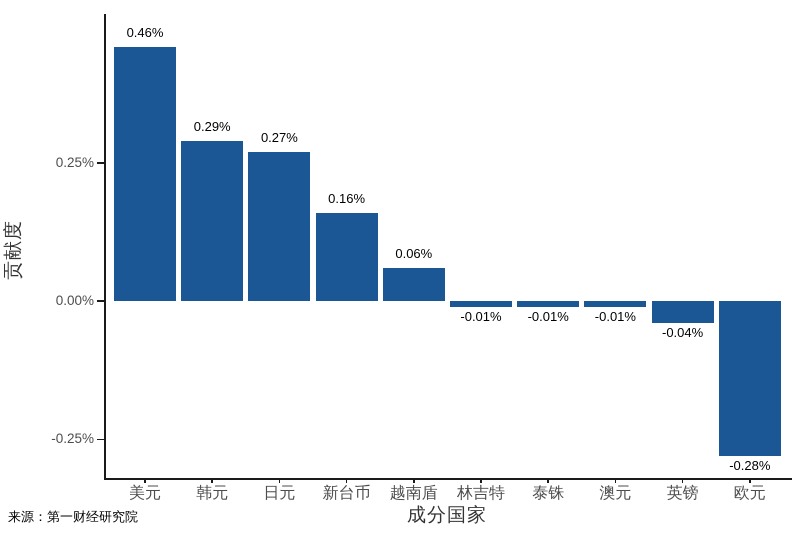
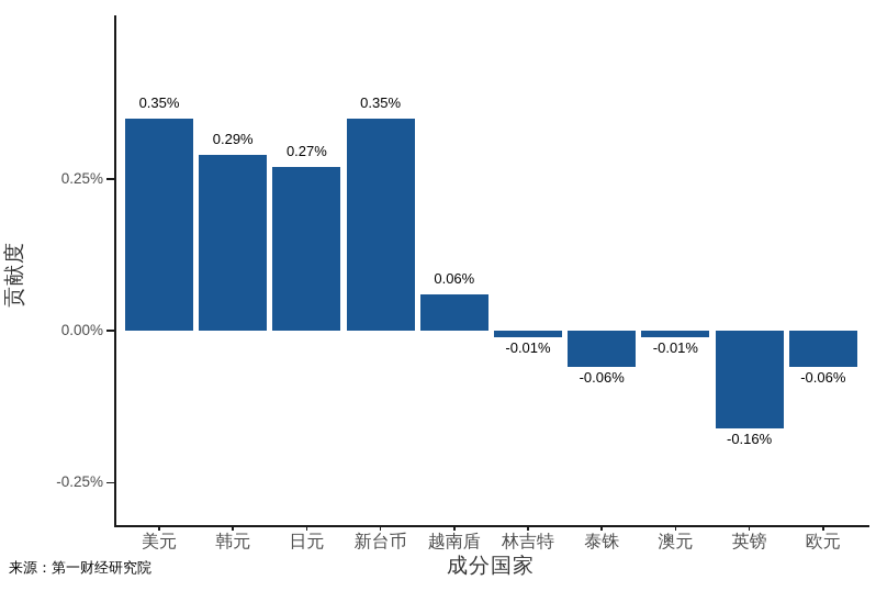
美元: 0.46% -> 0.35%
新台币: 0.16% -> 0.35%
泰铢: -0.01% -> -0.06%
英镑: -0.04% -> -0.16%
欧元: -0.28% -> -0.06%
